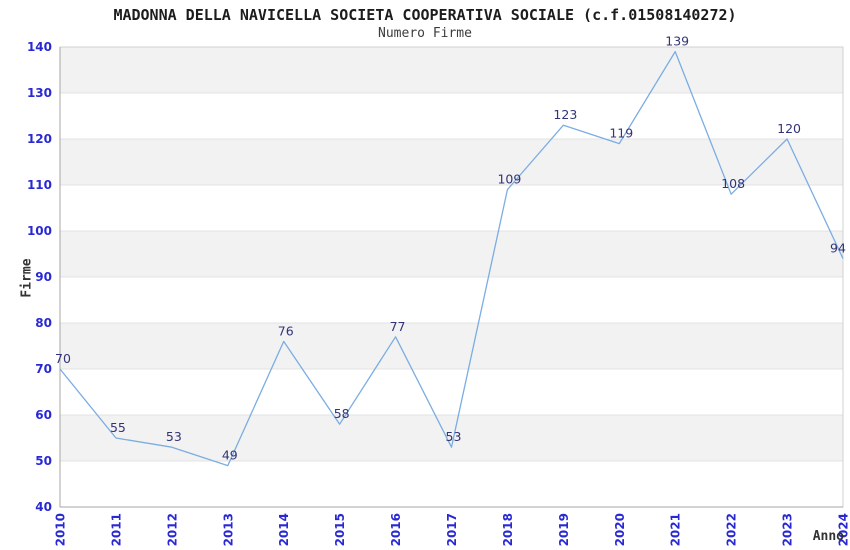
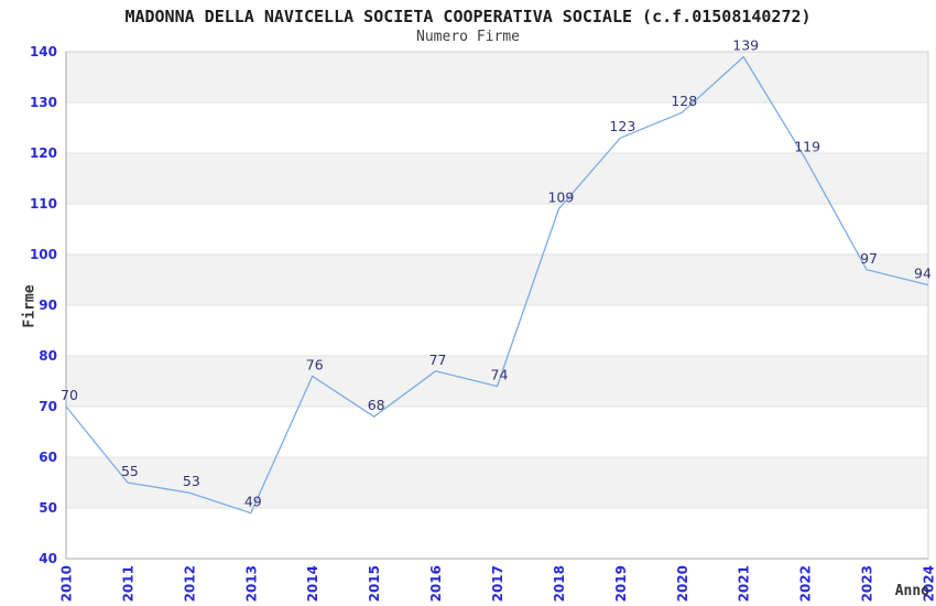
2015: 58 -> 68
2017: 53 -> 74
2020: 119 -> 128
2022: 108 -> 119
2023: 120 -> 97
